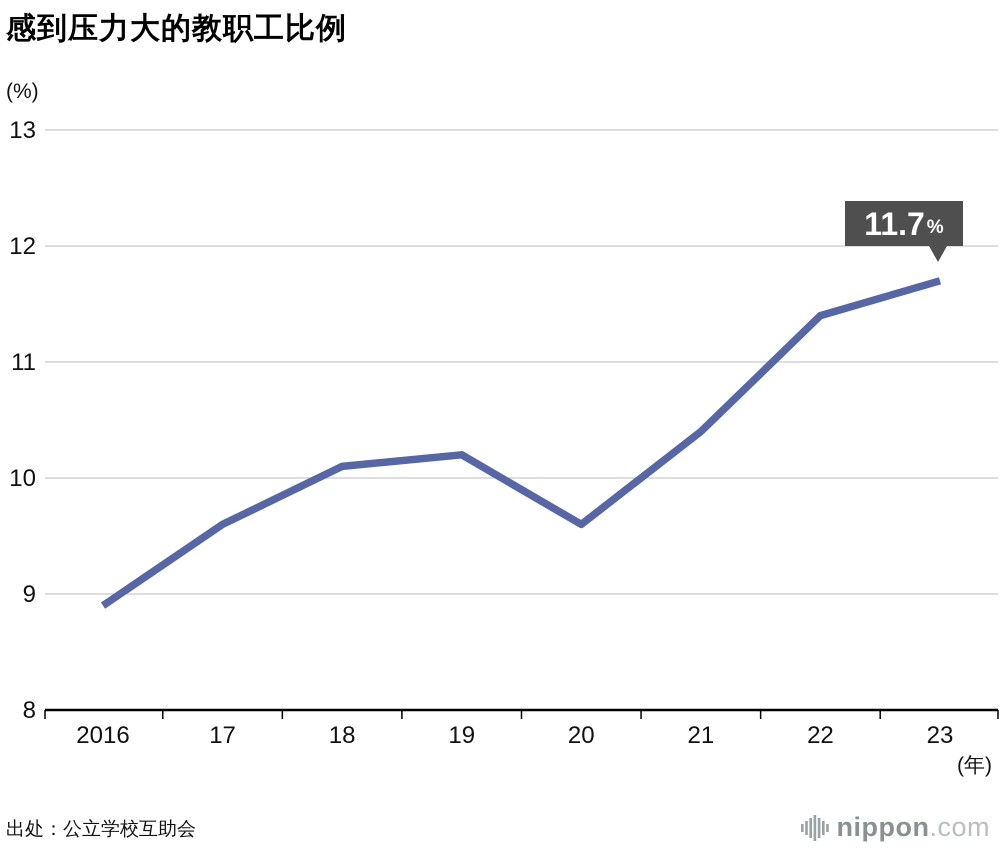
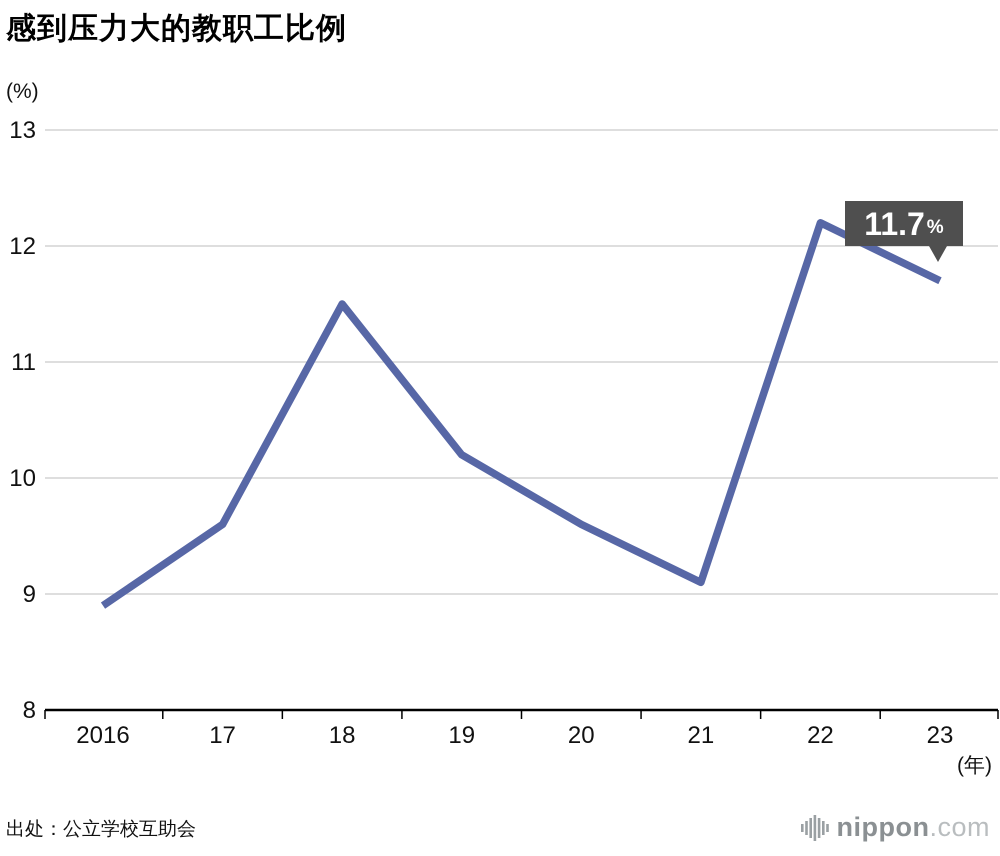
18: 10.1 -> 11.5
21: 10.4 -> 9.1
22: 11.4 -> 12.2
